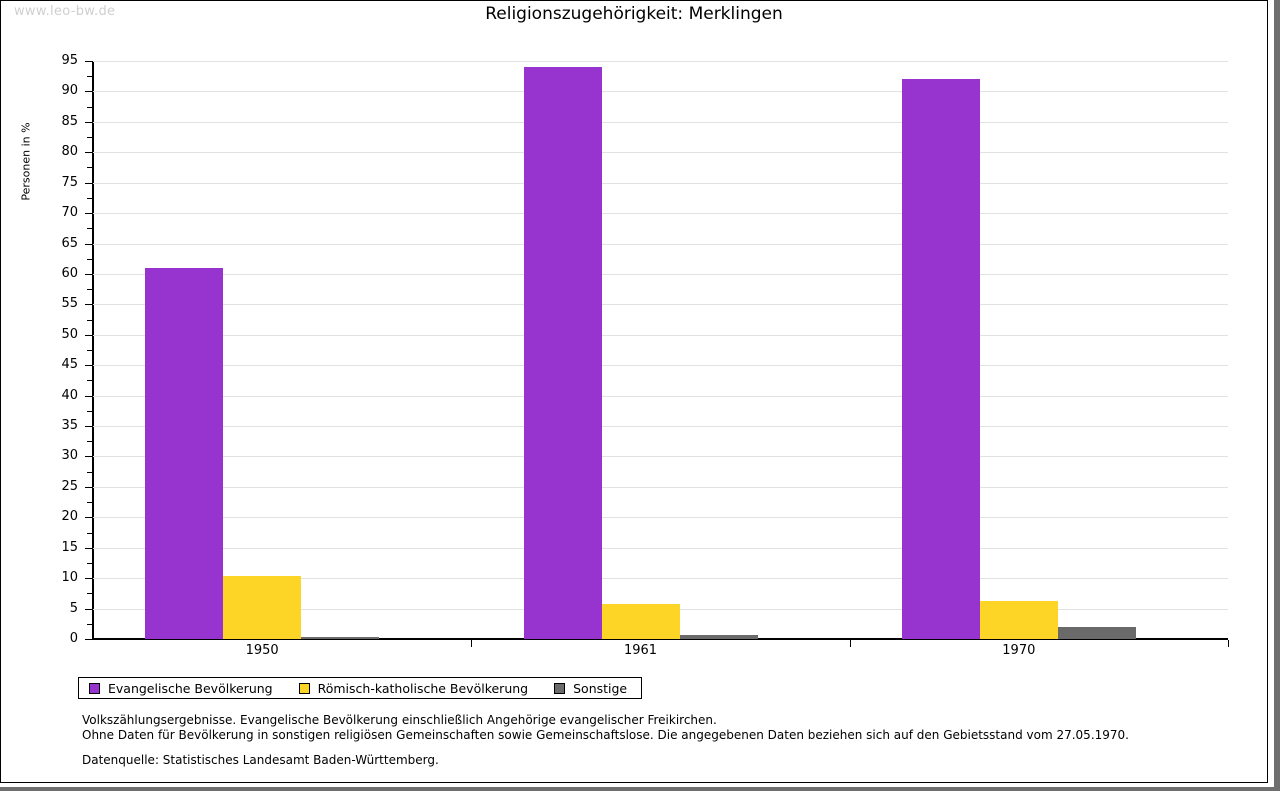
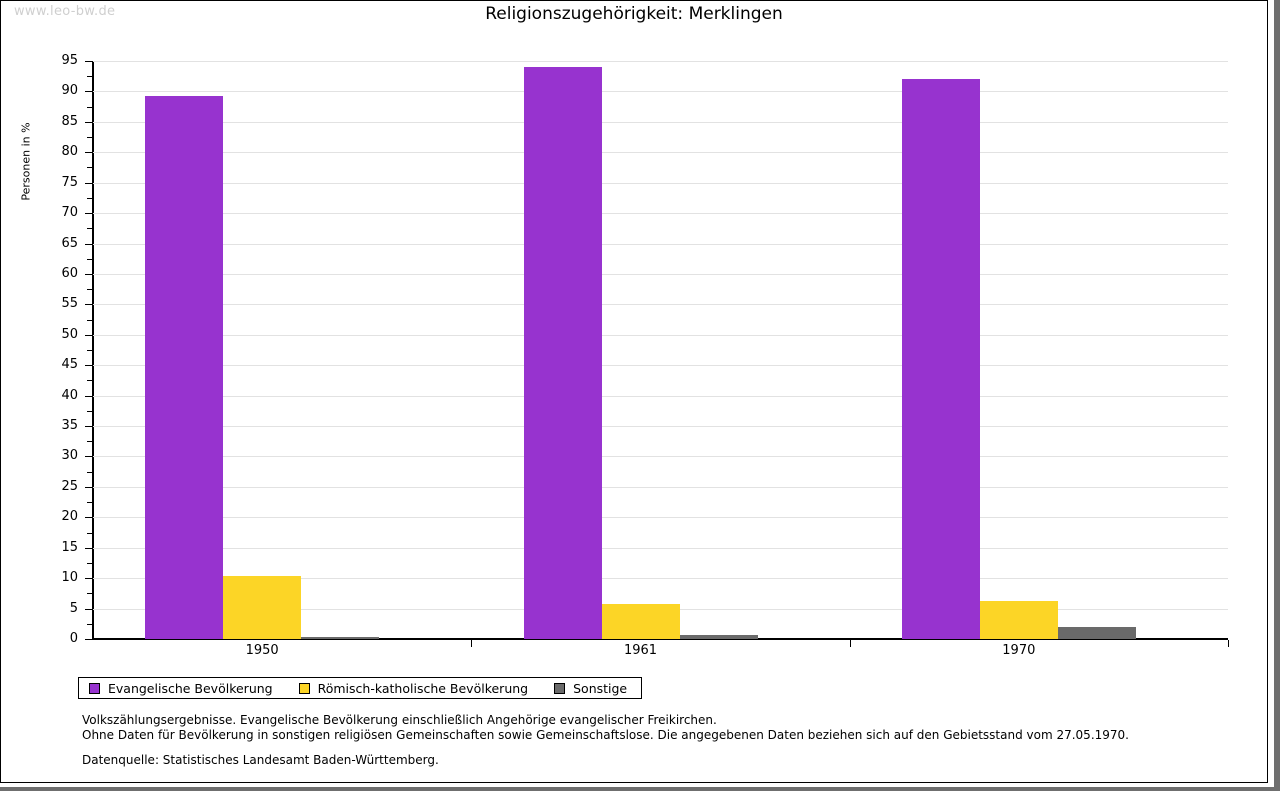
Evangelische Bevölkerung/1950: 61 -> 89
